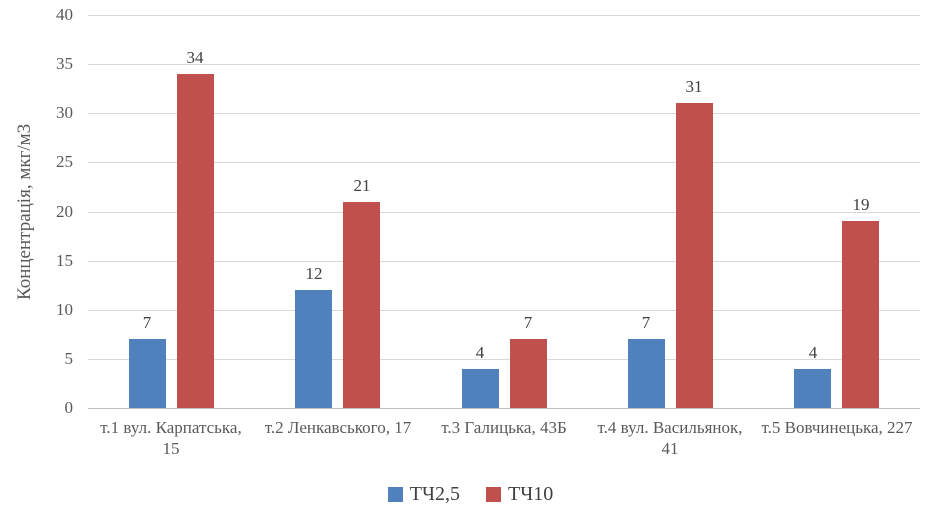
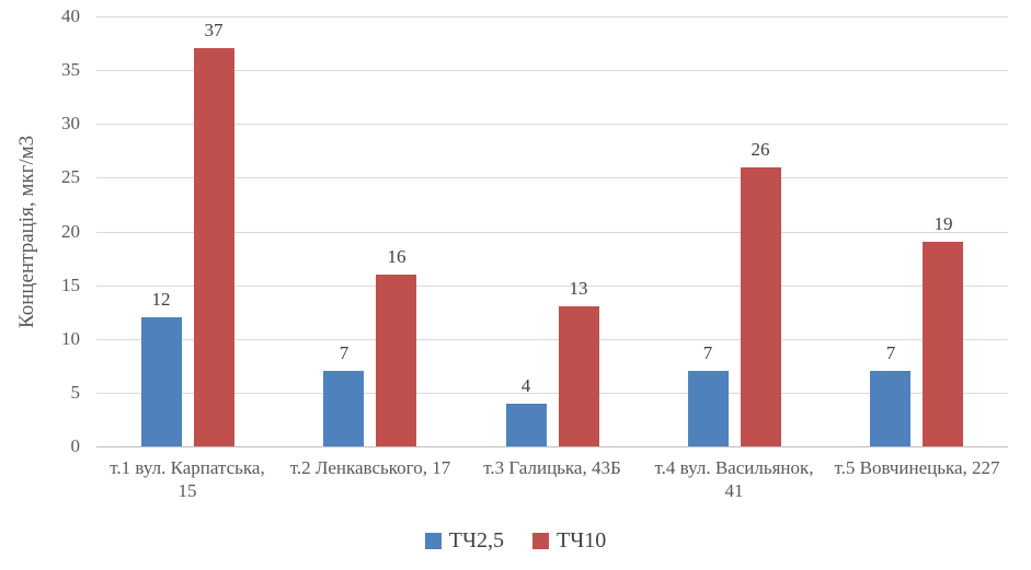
ТЧ2,5/т.1 вул. Карпатська, 15: 7 -> 12
ТЧ10/т.1 вул. Карпатська, 15: 34 -> 37
ТЧ2,5/т.2 Ленкавського, 17: 12 -> 7
ТЧ10/т.2 Ленкавського, 17: 21 -> 16
ТЧ10/т.3 Галицька, 43Б: 7 -> 13
ТЧ10/т.4 вул. Васильянок, 41: 31 -> 26
ТЧ2,5/т.5 Вовчинецька, 227: 4 -> 7
